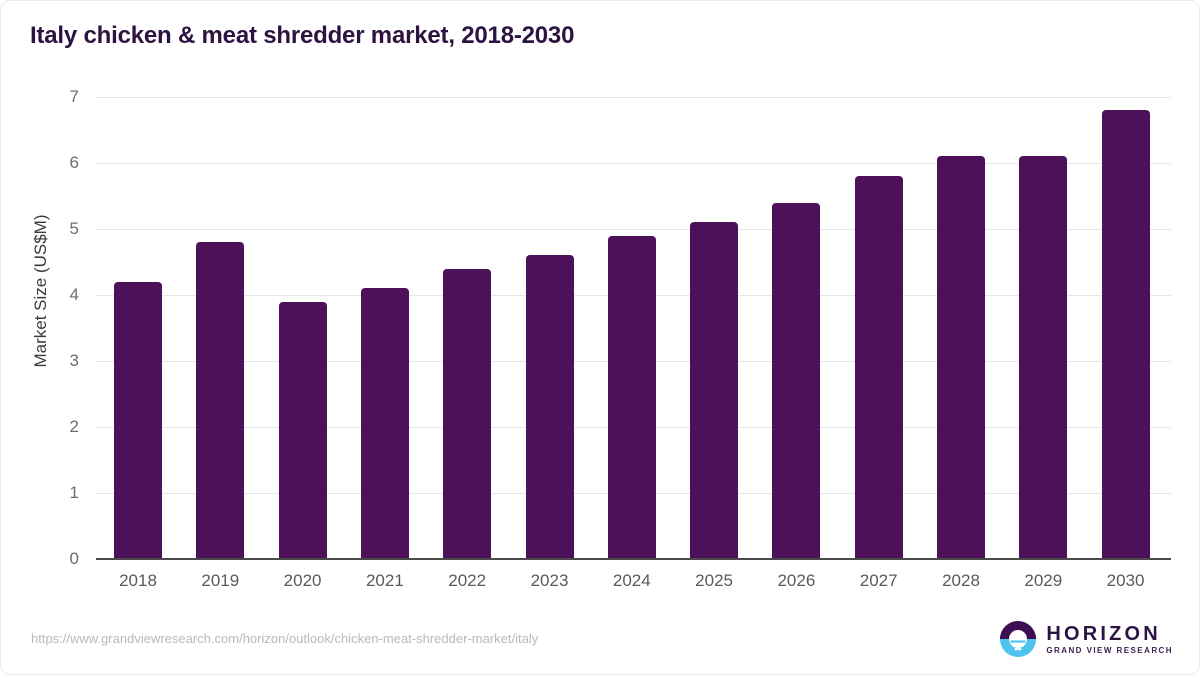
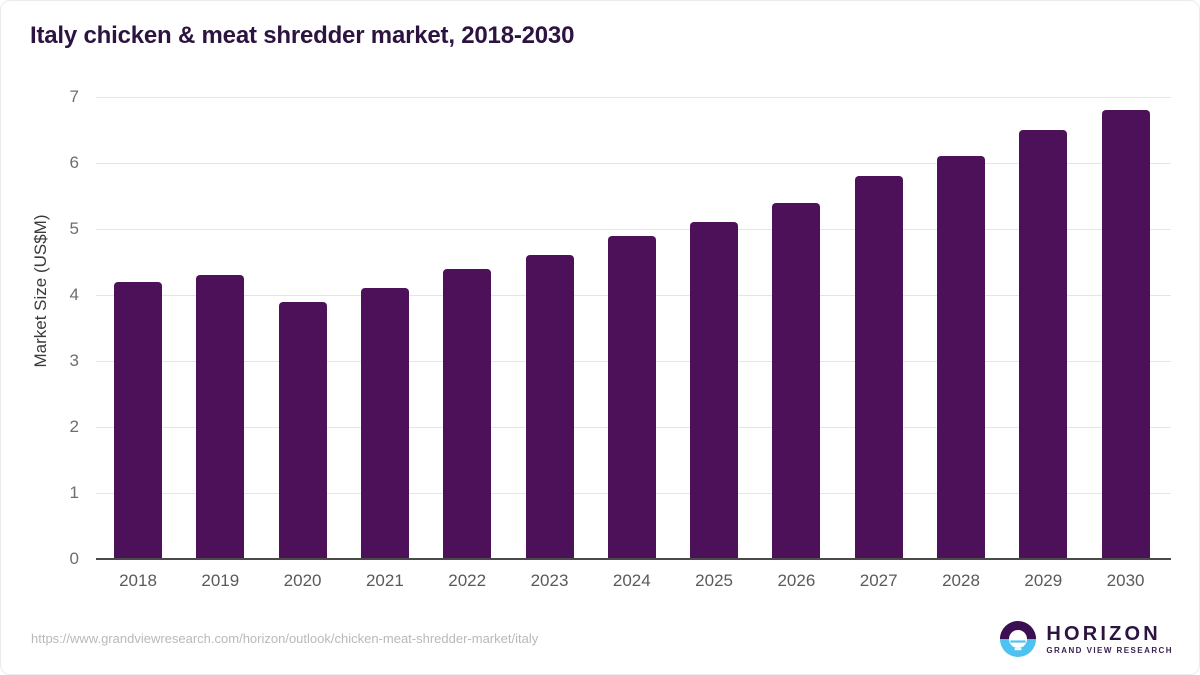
2019: 4.8 -> 4.3
2029: 6.1 -> 6.5
